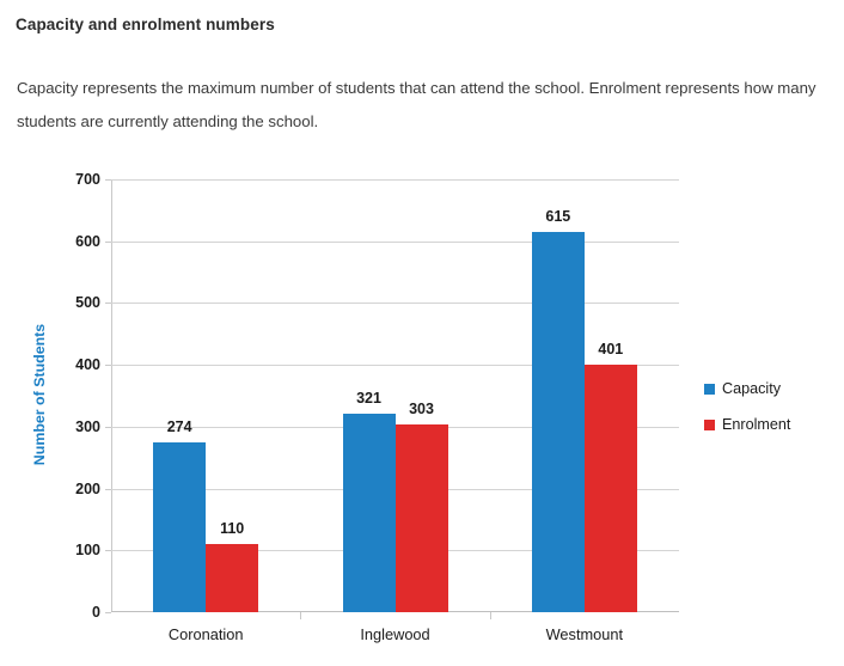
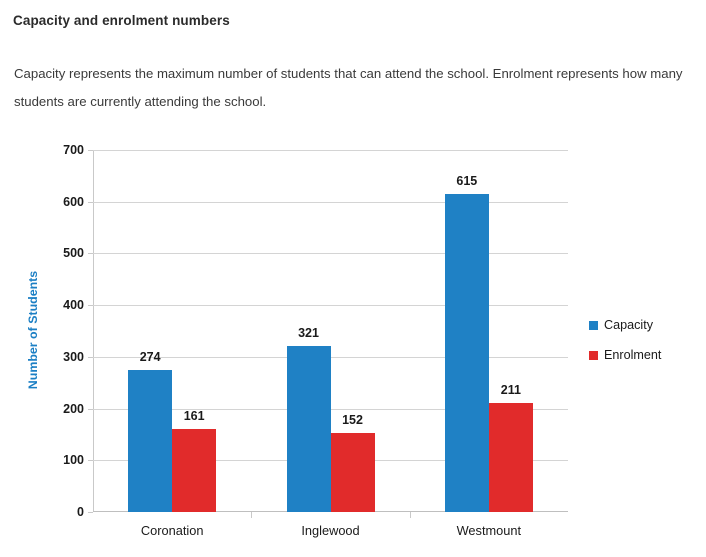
Enrolment/Coronation: 110 -> 161
Enrolment/Inglewood: 303 -> 152
Enrolment/Westmount: 401 -> 211
